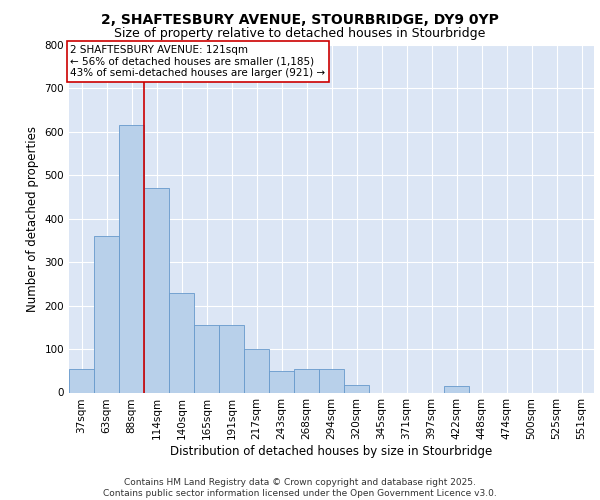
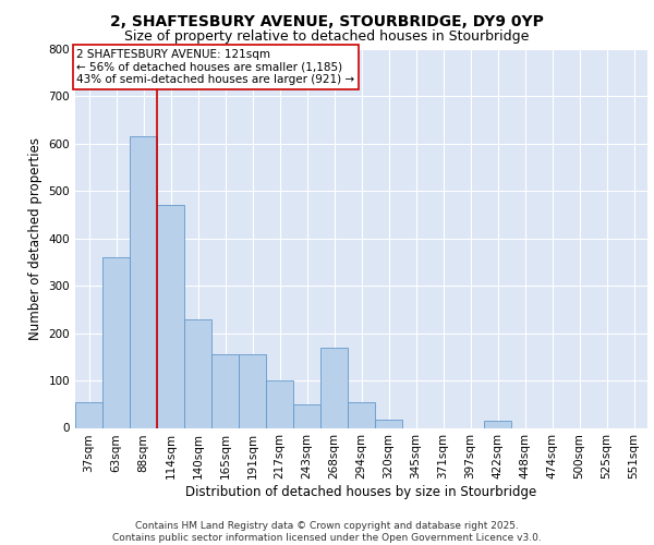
268sqm: 55 -> 170
